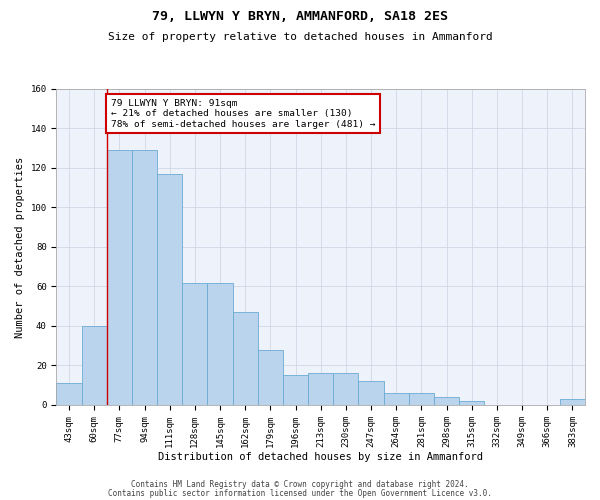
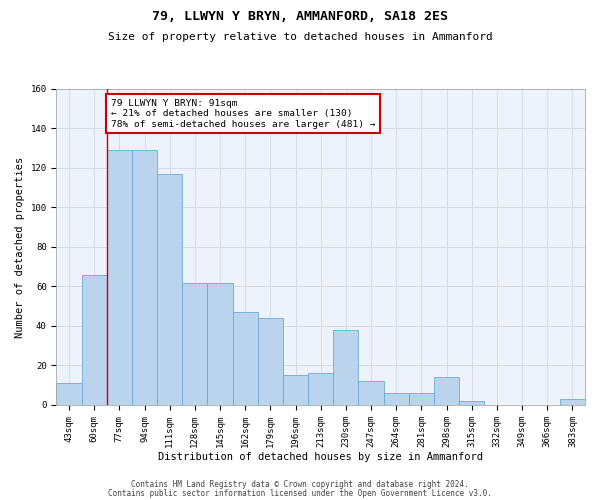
60sqm: 40 -> 66
179sqm: 28 -> 44
230sqm: 16 -> 38
298sqm: 4 -> 14
